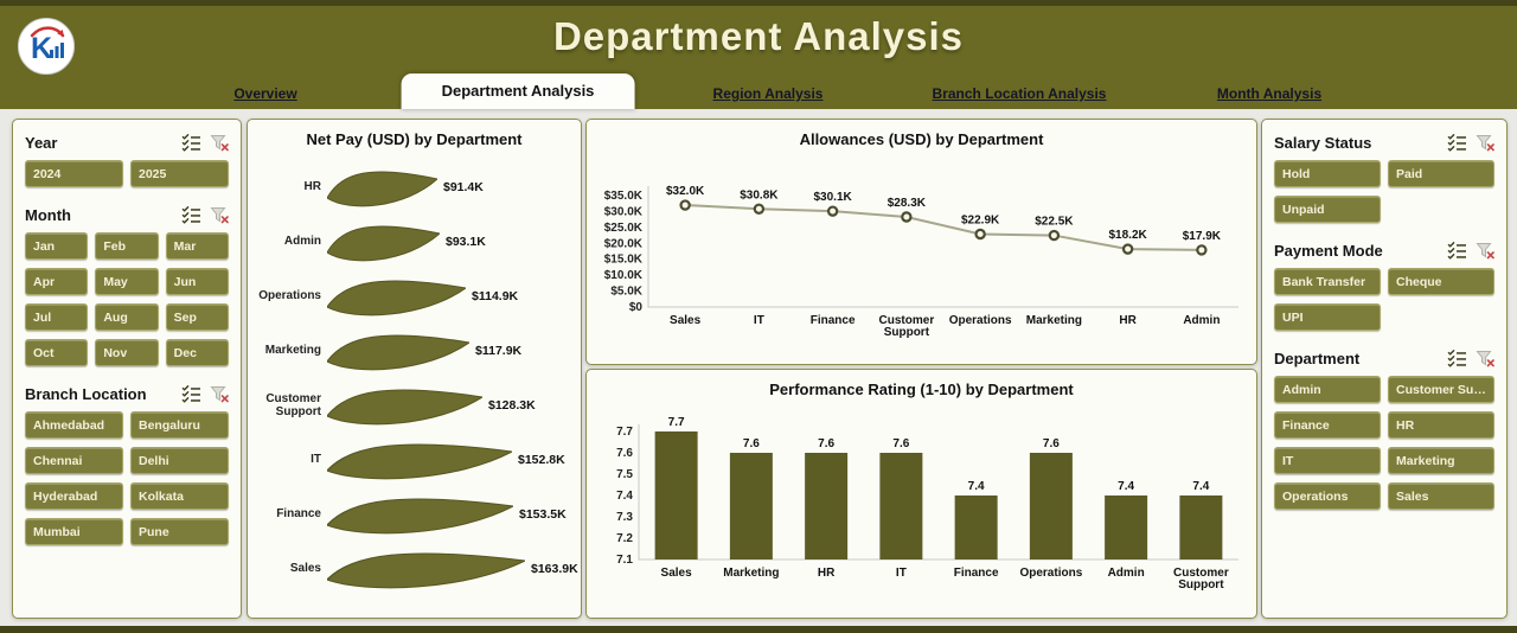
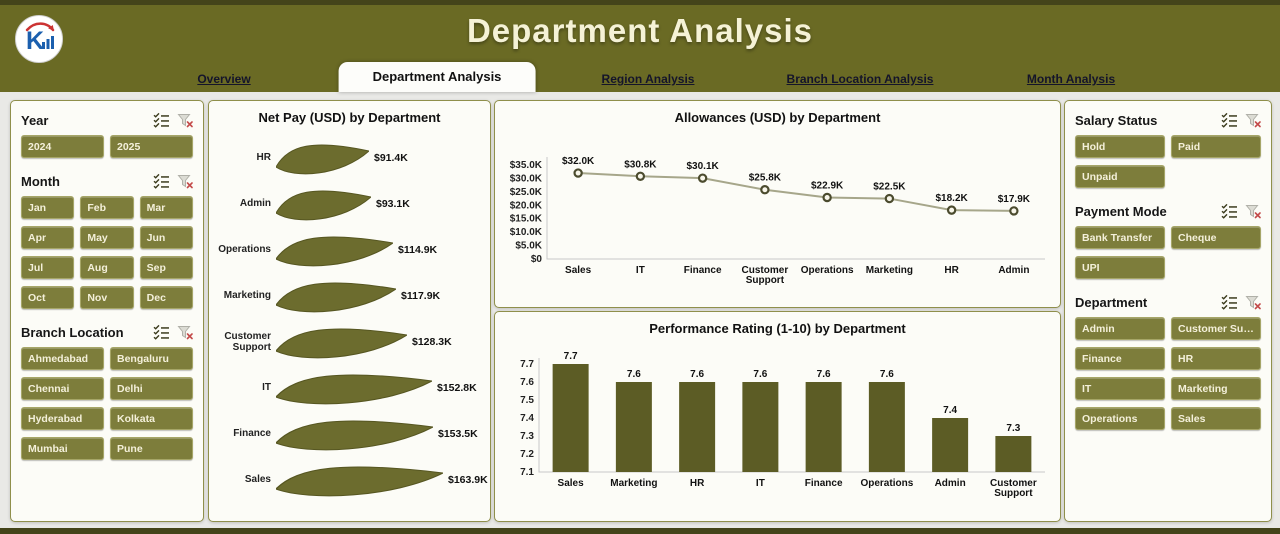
Allowances (USD) by Department/Customer Support: $28.3K -> $25.8K
Performance Rating (1-10) by Department/Finance: 7.4 -> 7.6
Performance Rating (1-10) by Department/Customer Support: 7.4 -> 7.3
